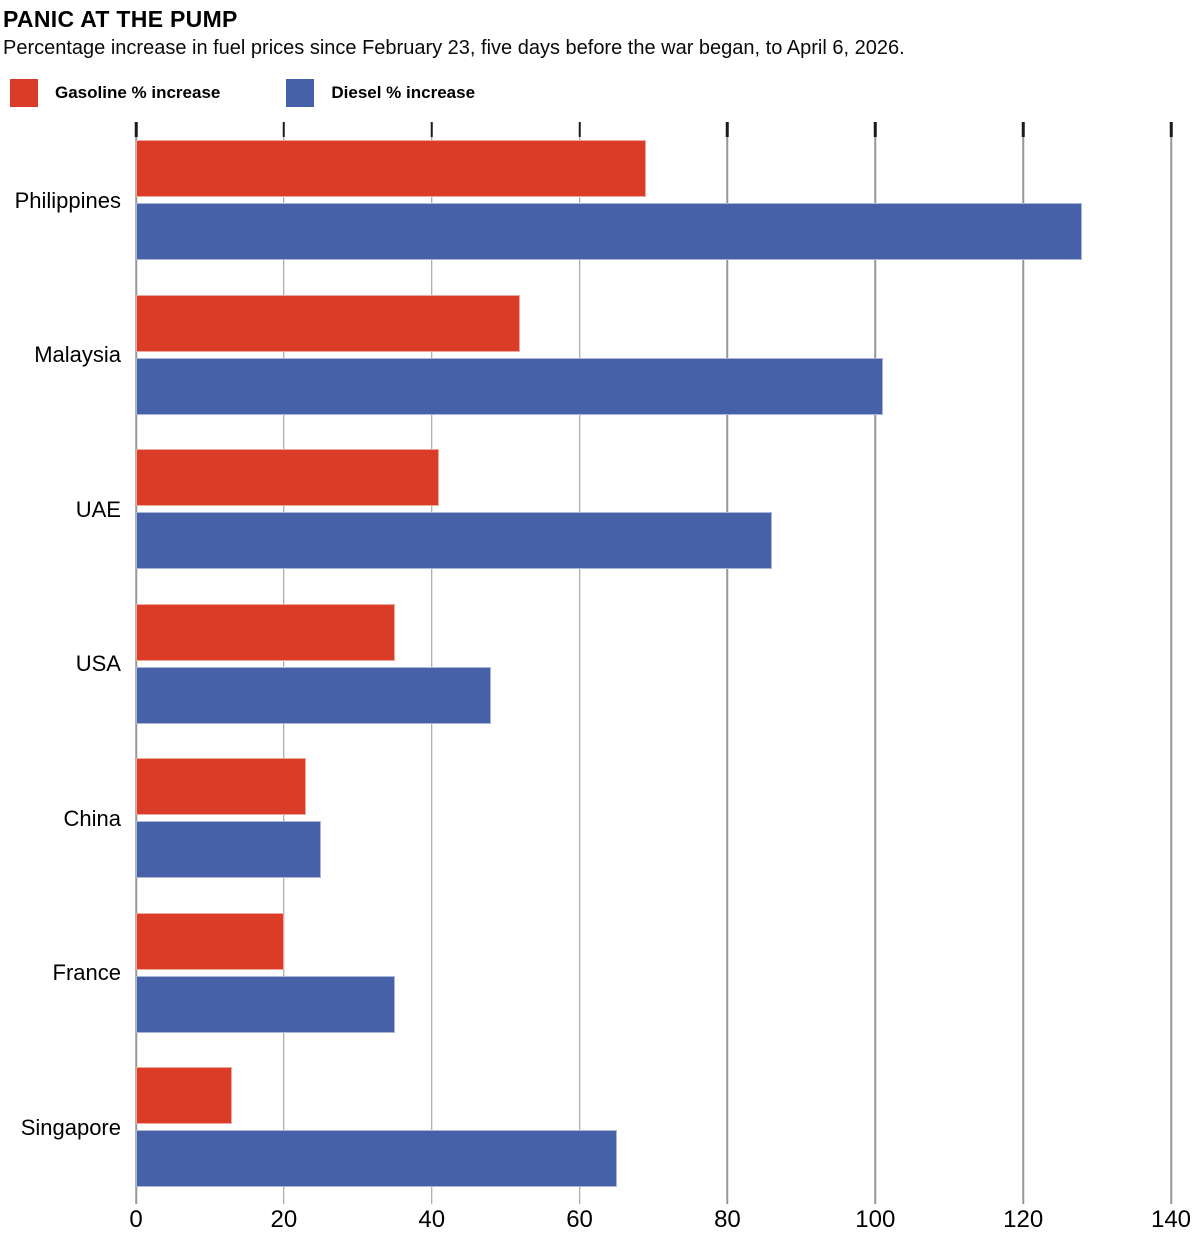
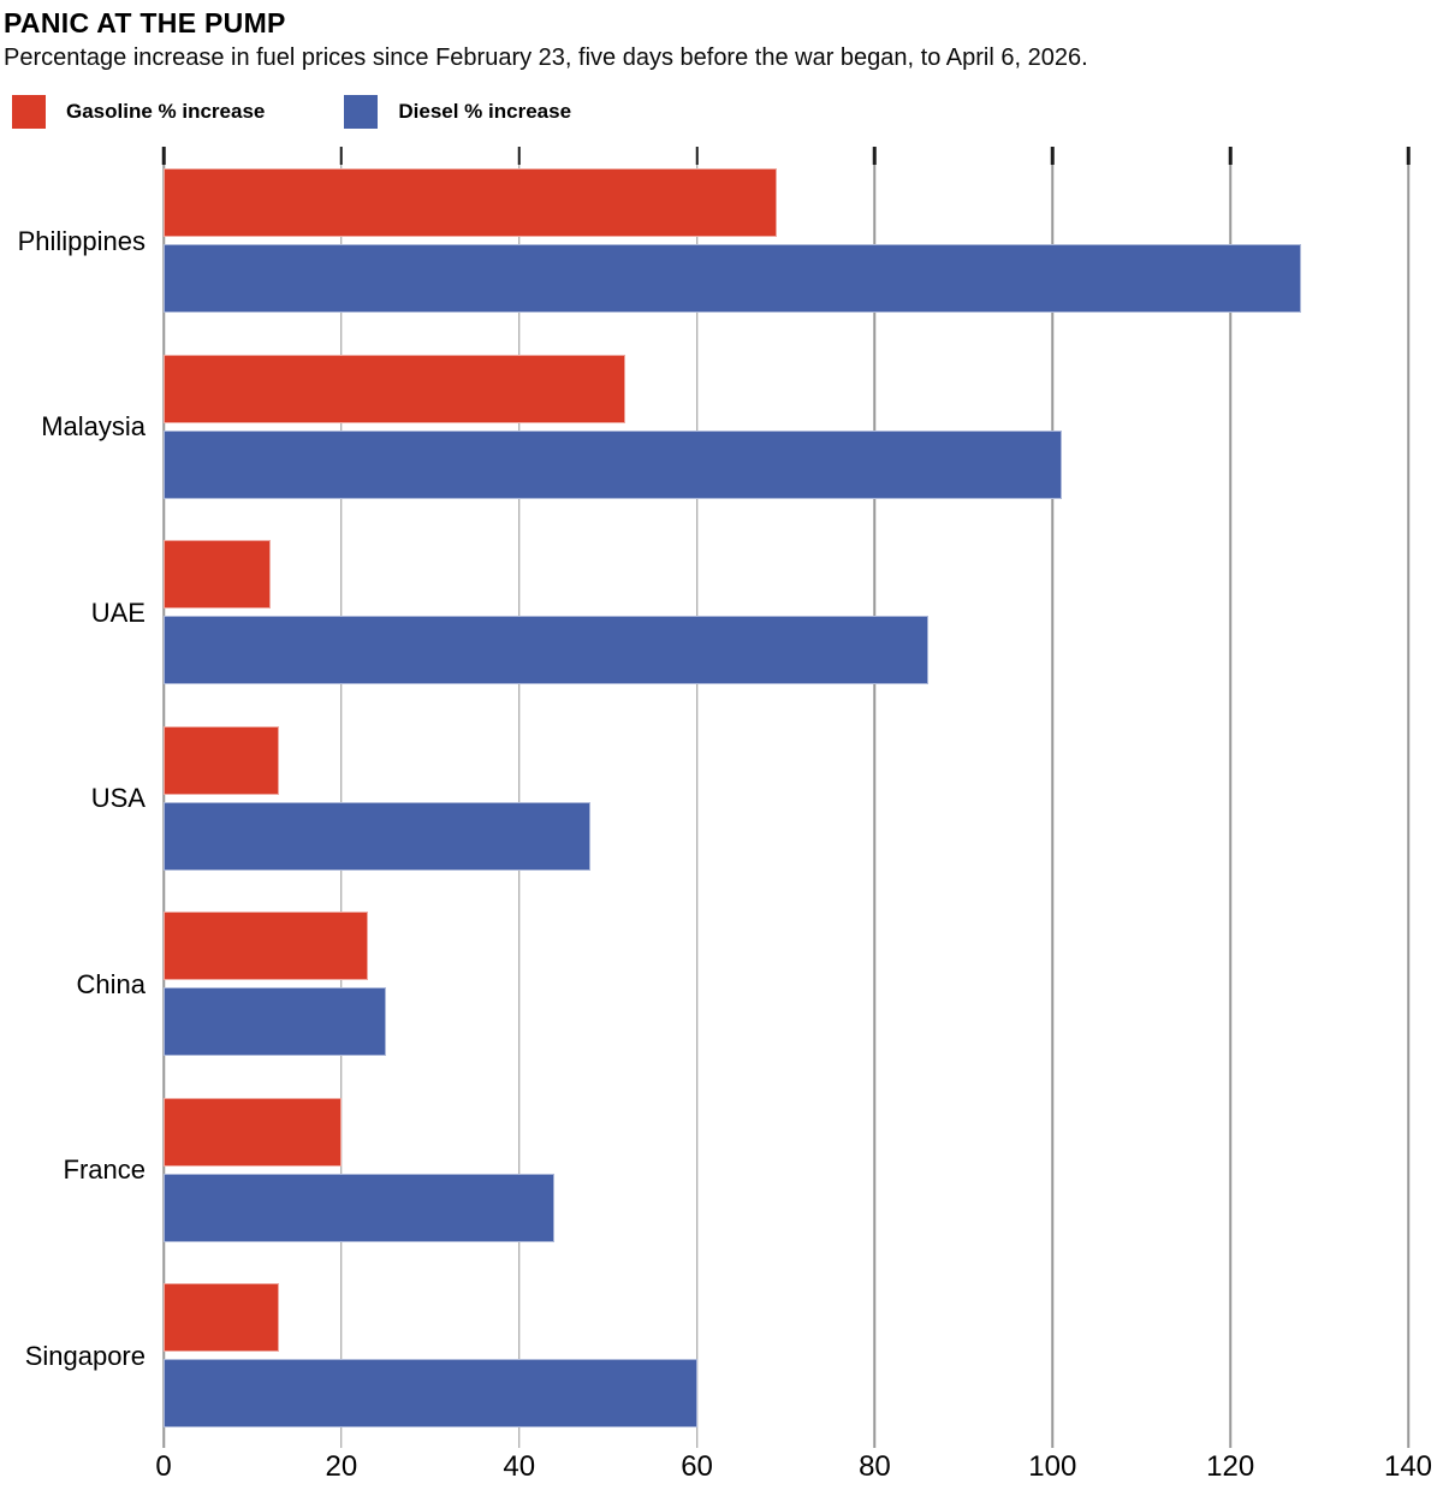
Gasoline % increase/UAE: 41 -> 12
Gasoline % increase/USA: 35 -> 13
Diesel % increase/France: 35 -> 44
Diesel % increase/Singapore: 65 -> 60
